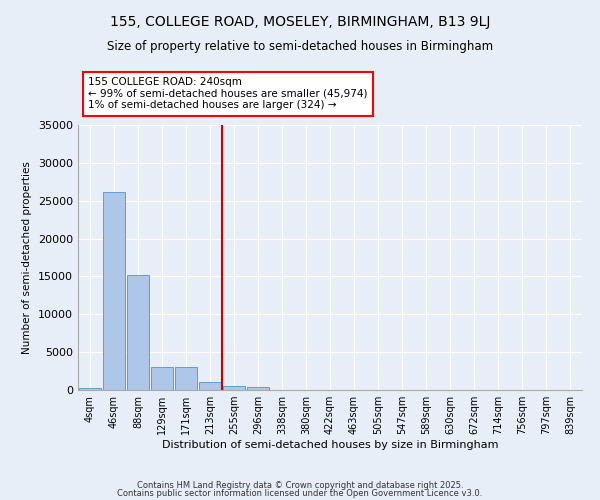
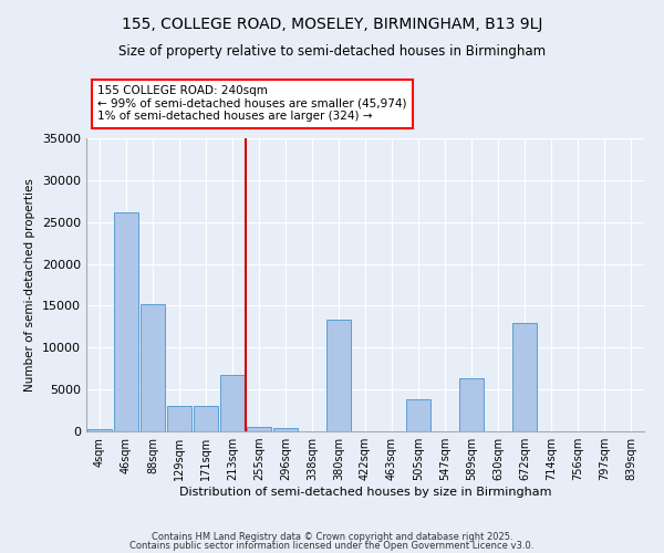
213sqm: 1100 -> 6800
380sqm: 0 -> 13400
505sqm: 0 -> 3800
589sqm: 0 -> 6400
672sqm: 0 -> 13000
